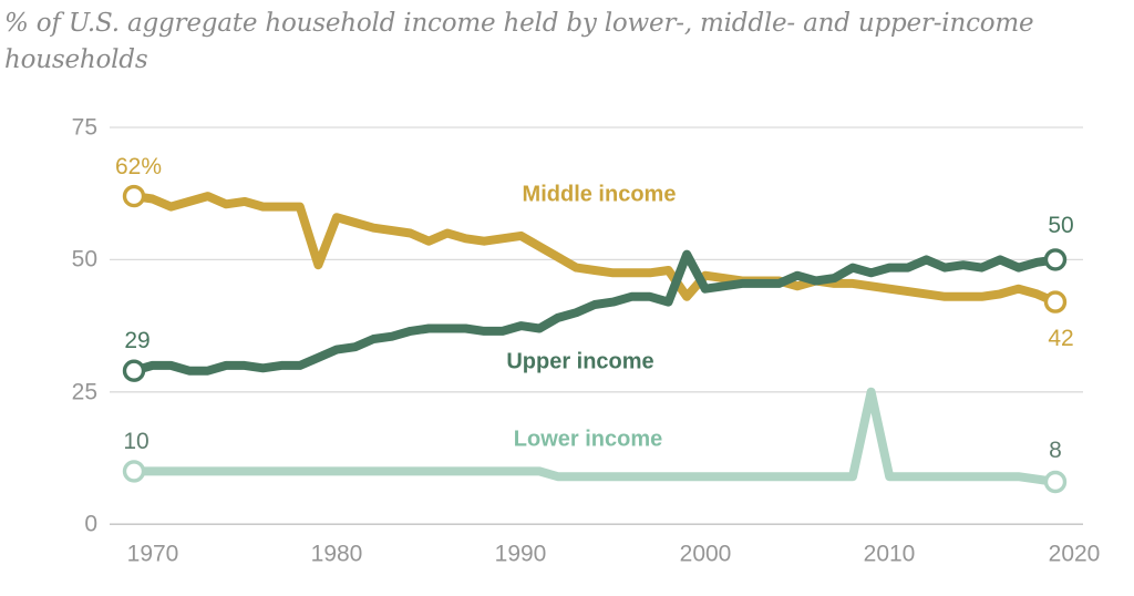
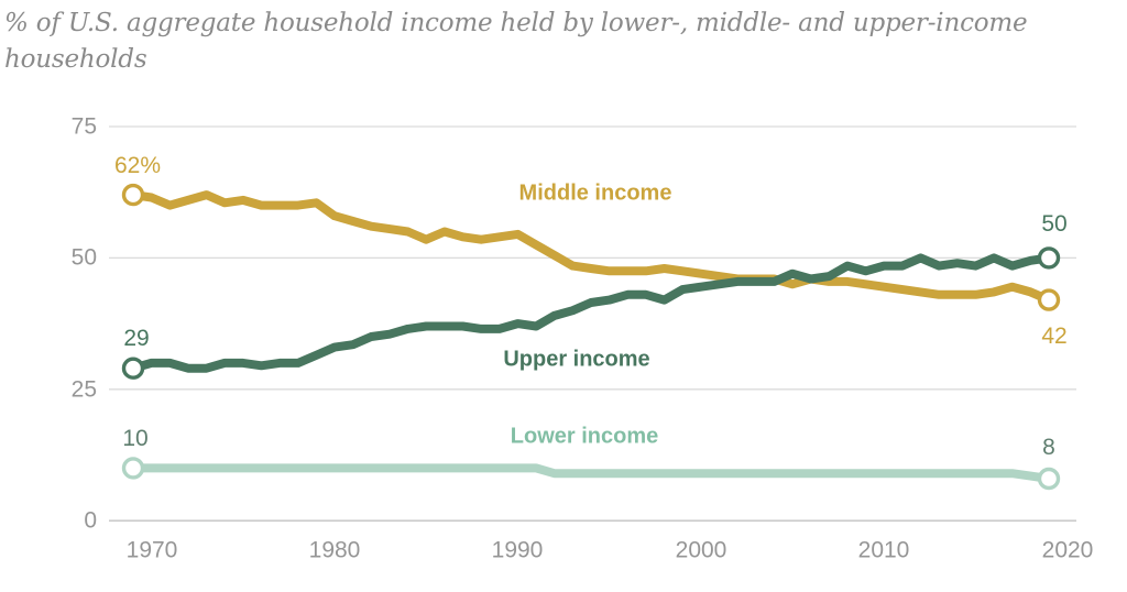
Middle income/1980: 49 -> 60
Middle income/2000: 43 -> 48
Upper income/2000: 51 -> 44
Lower income/2010: 25 -> 9
